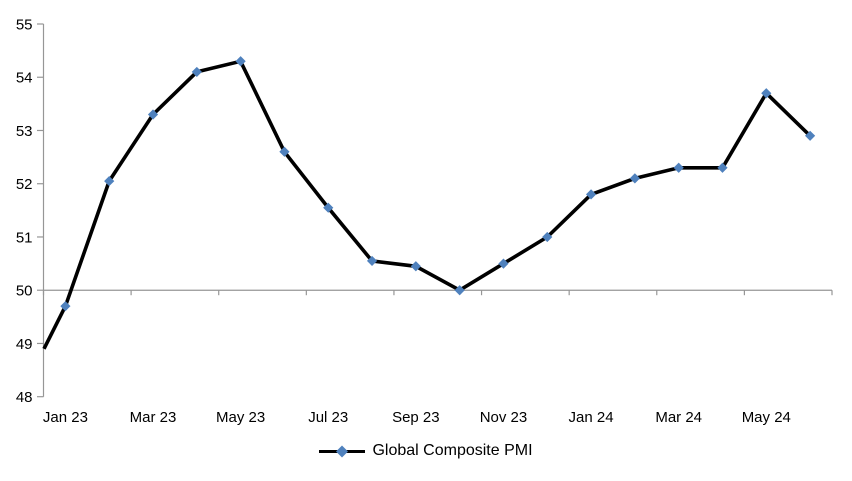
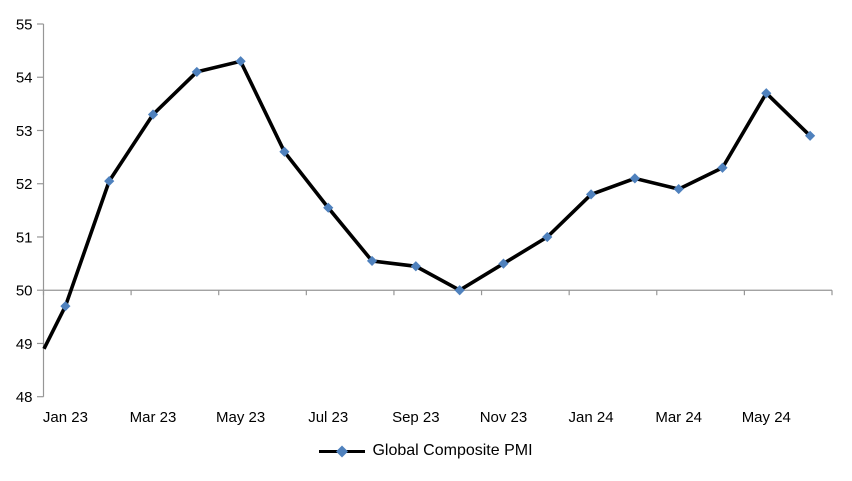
Mar 24: 52.3 -> 51.9
